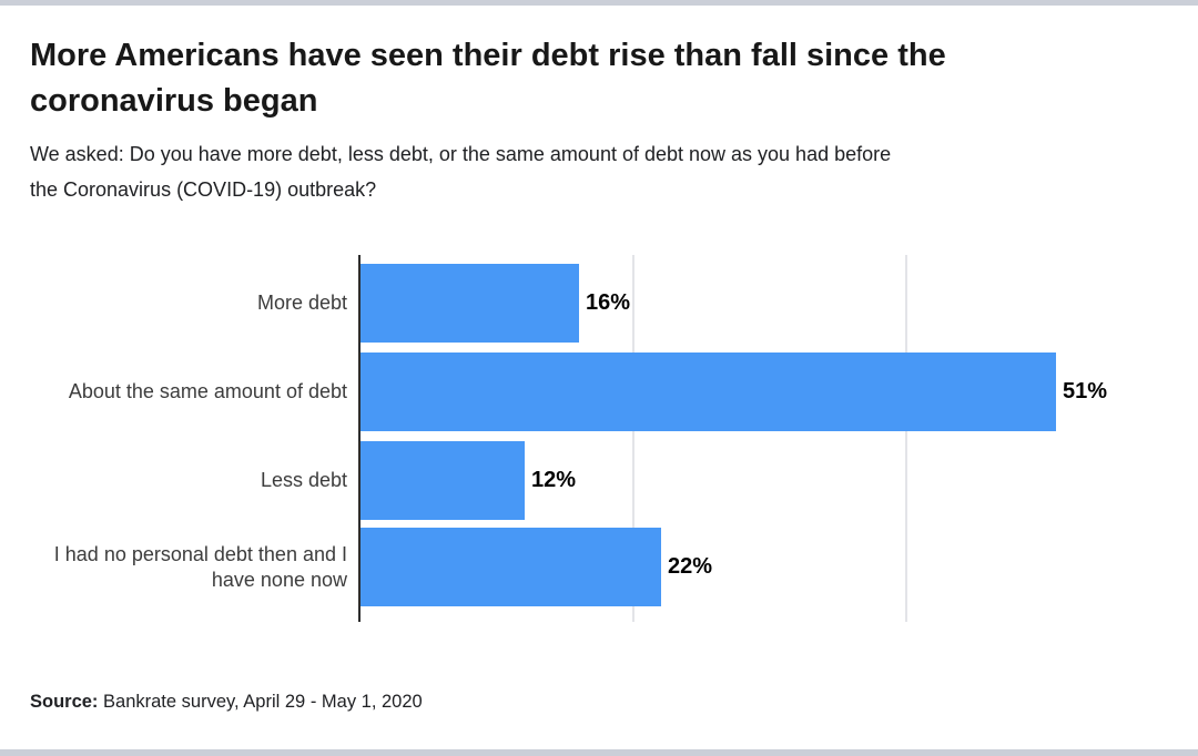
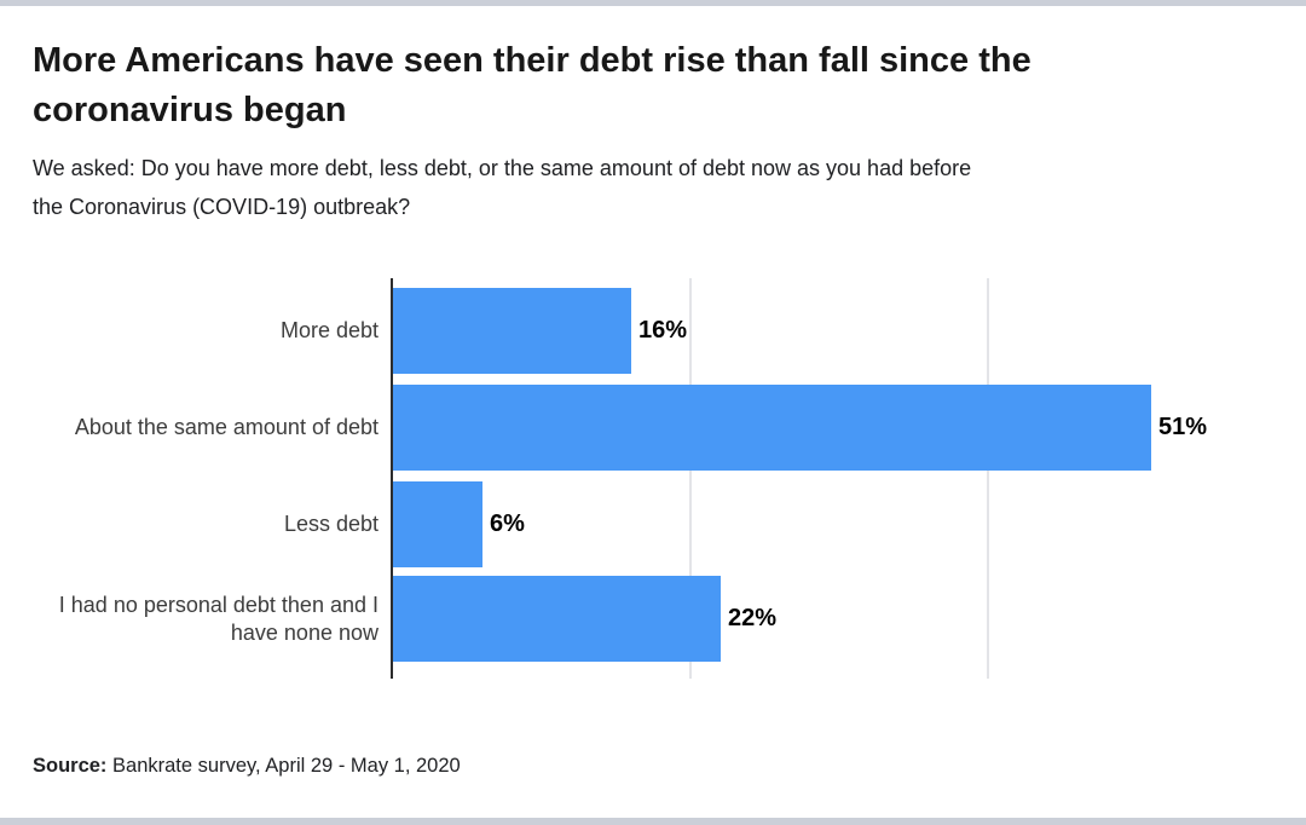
Less debt: 12% -> 6%
